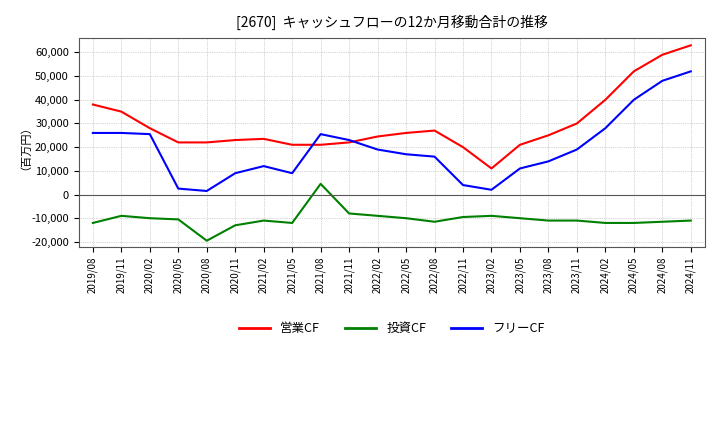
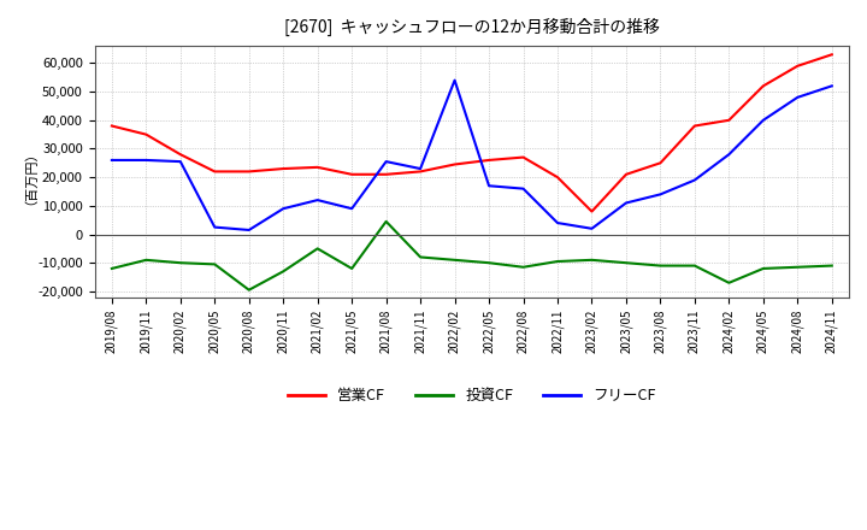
投資CF/2021/02: -11,000 -> -5,000
フリーCF/2022/02: 19,000 -> 54,000
営業CF/2023/02: 11,000 -> 8,000
営業CF/2023/11: 30,000 -> 38,000
投資CF/2024/02: -12,000 -> -17,000
